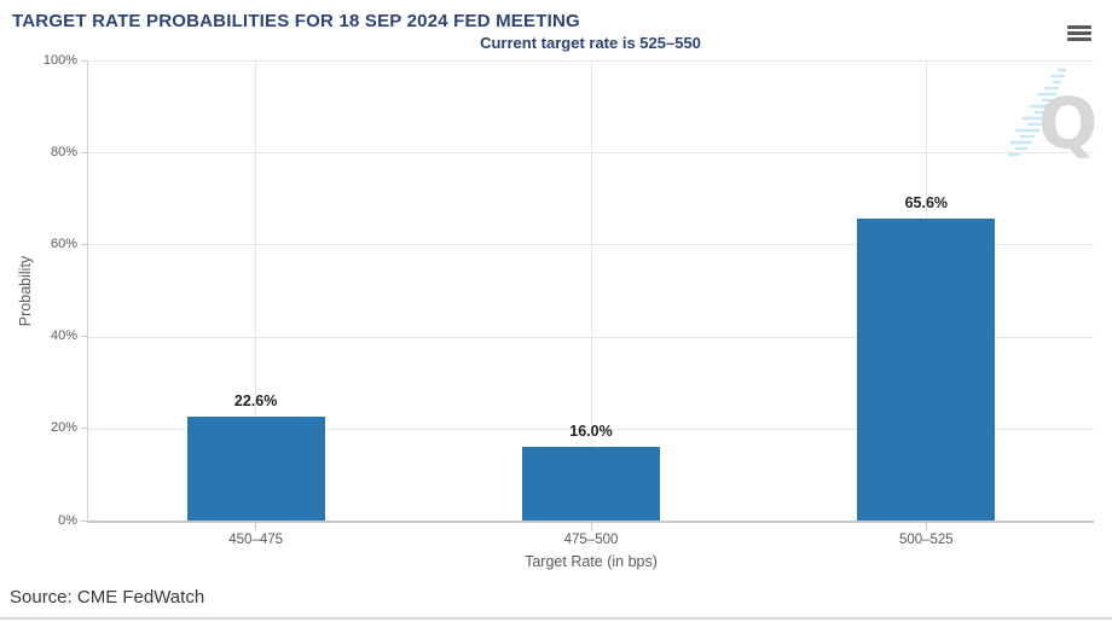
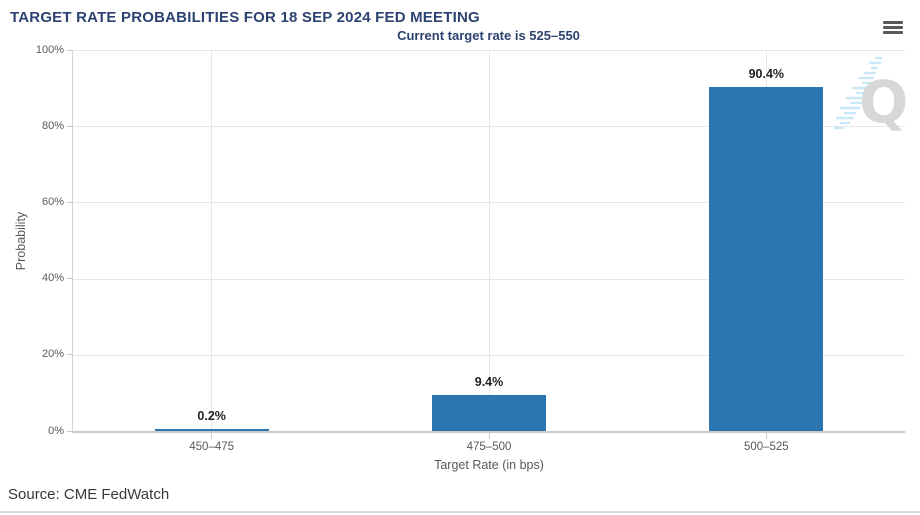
450–475: 22.6% -> 0.2%
475–500: 16.0% -> 9.4%
500–525: 65.6% -> 90.4%
